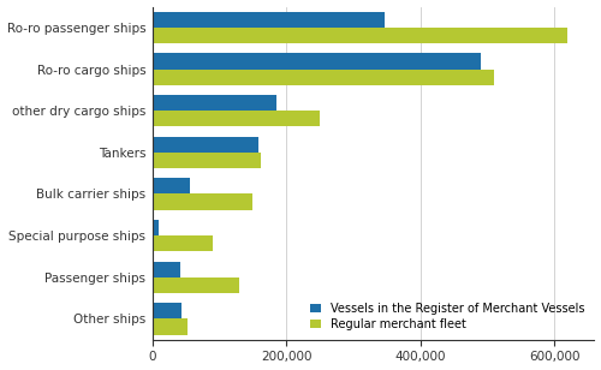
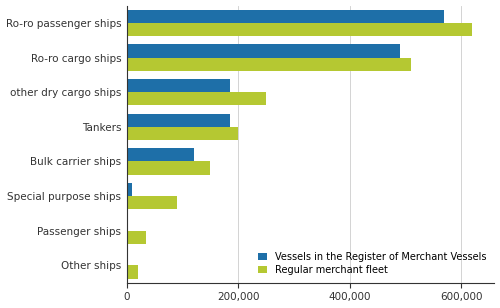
Vessels in the Register of Merchant Vessels/Ro-ro passenger ships: 346,000 -> 570,000
Vessels in the Register of Merchant Vessels/Tankers: 158,000 -> 185,000
Regular merchant fleet/Tankers: 162,000 -> 200,000
Vessels in the Register of Merchant Vessels/Bulk carrier ships: 56,000 -> 120,000
Vessels in the Register of Merchant Vessels/Passenger ships: 42,000 -> 1,000
Regular merchant fleet/Passenger ships: 130,000 -> 35,000
Vessels in the Register of Merchant Vessels/Other ships: 44,000 -> 1,000
Regular merchant fleet/Other ships: 52,000 -> 20,000
